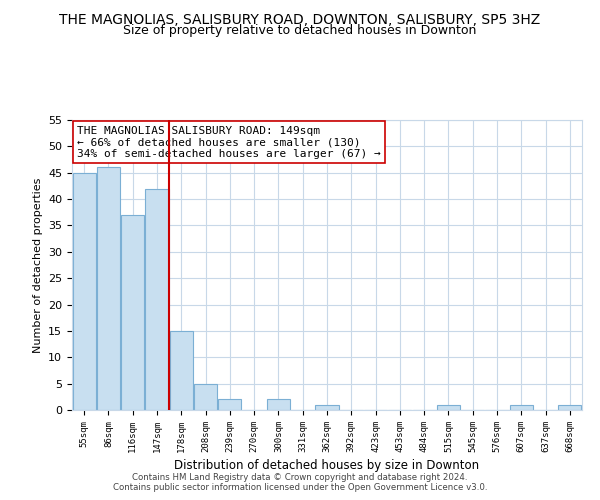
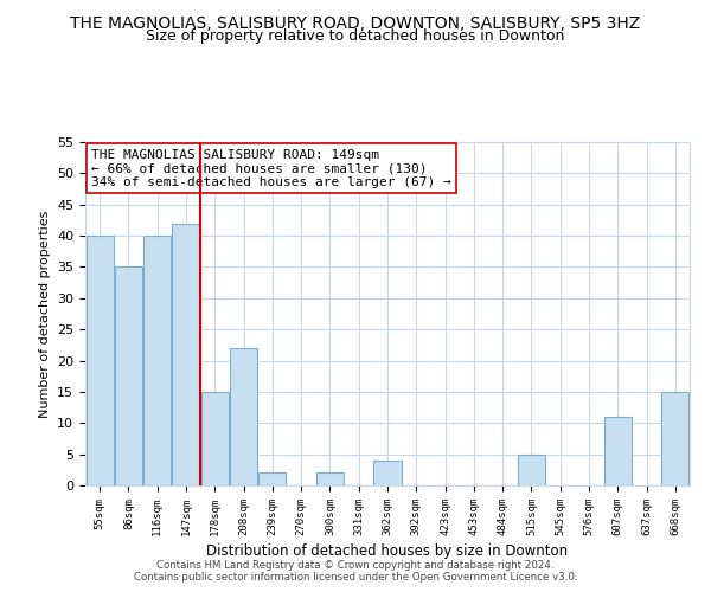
55sqm: 45 -> 40
86sqm: 46 -> 35
116sqm: 37 -> 40
208sqm: 5 -> 22
362sqm: 1 -> 4
515sqm: 1 -> 5
607sqm: 1 -> 11
668sqm: 1 -> 15
